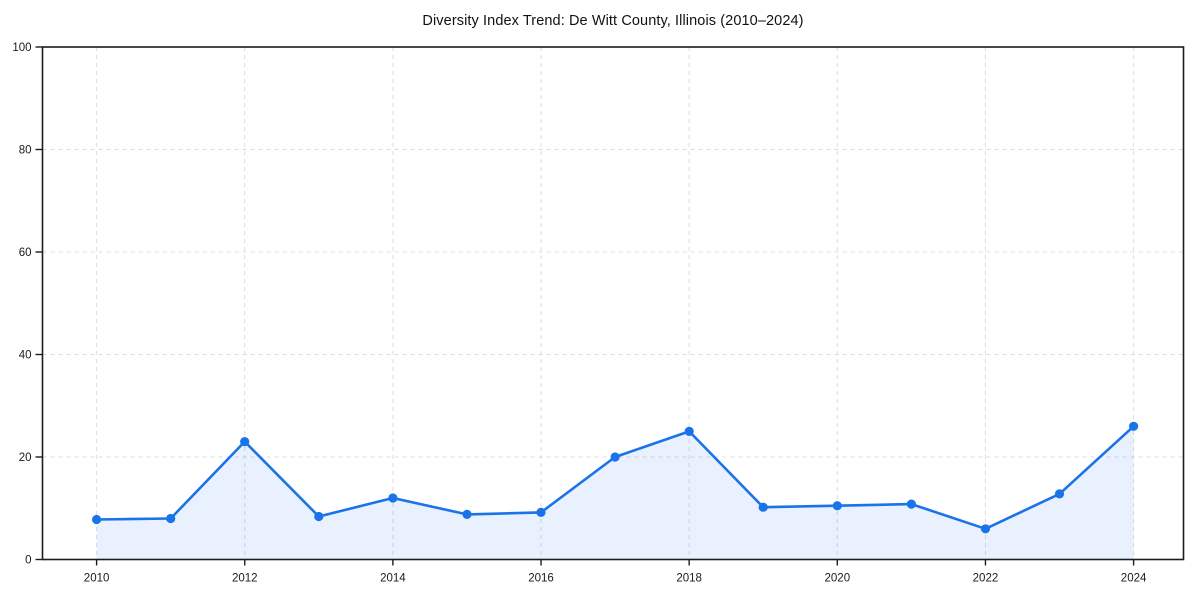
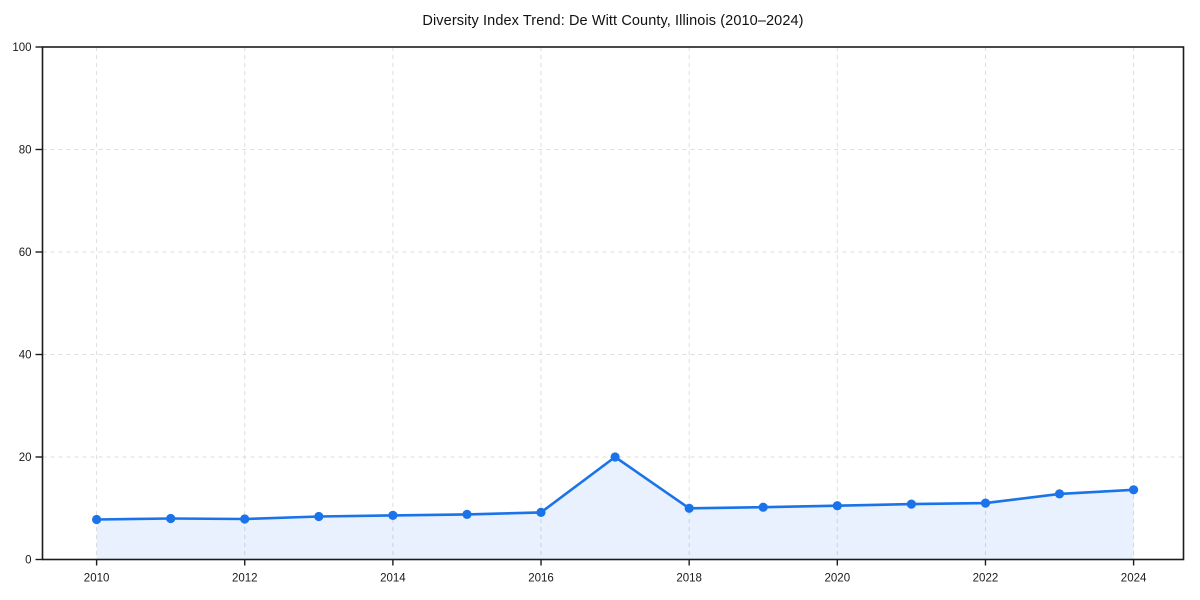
2012: 23 -> 8
2014: 12 -> 9
2018: 25 -> 10
2022: 6 -> 11
2024: 26 -> 14
